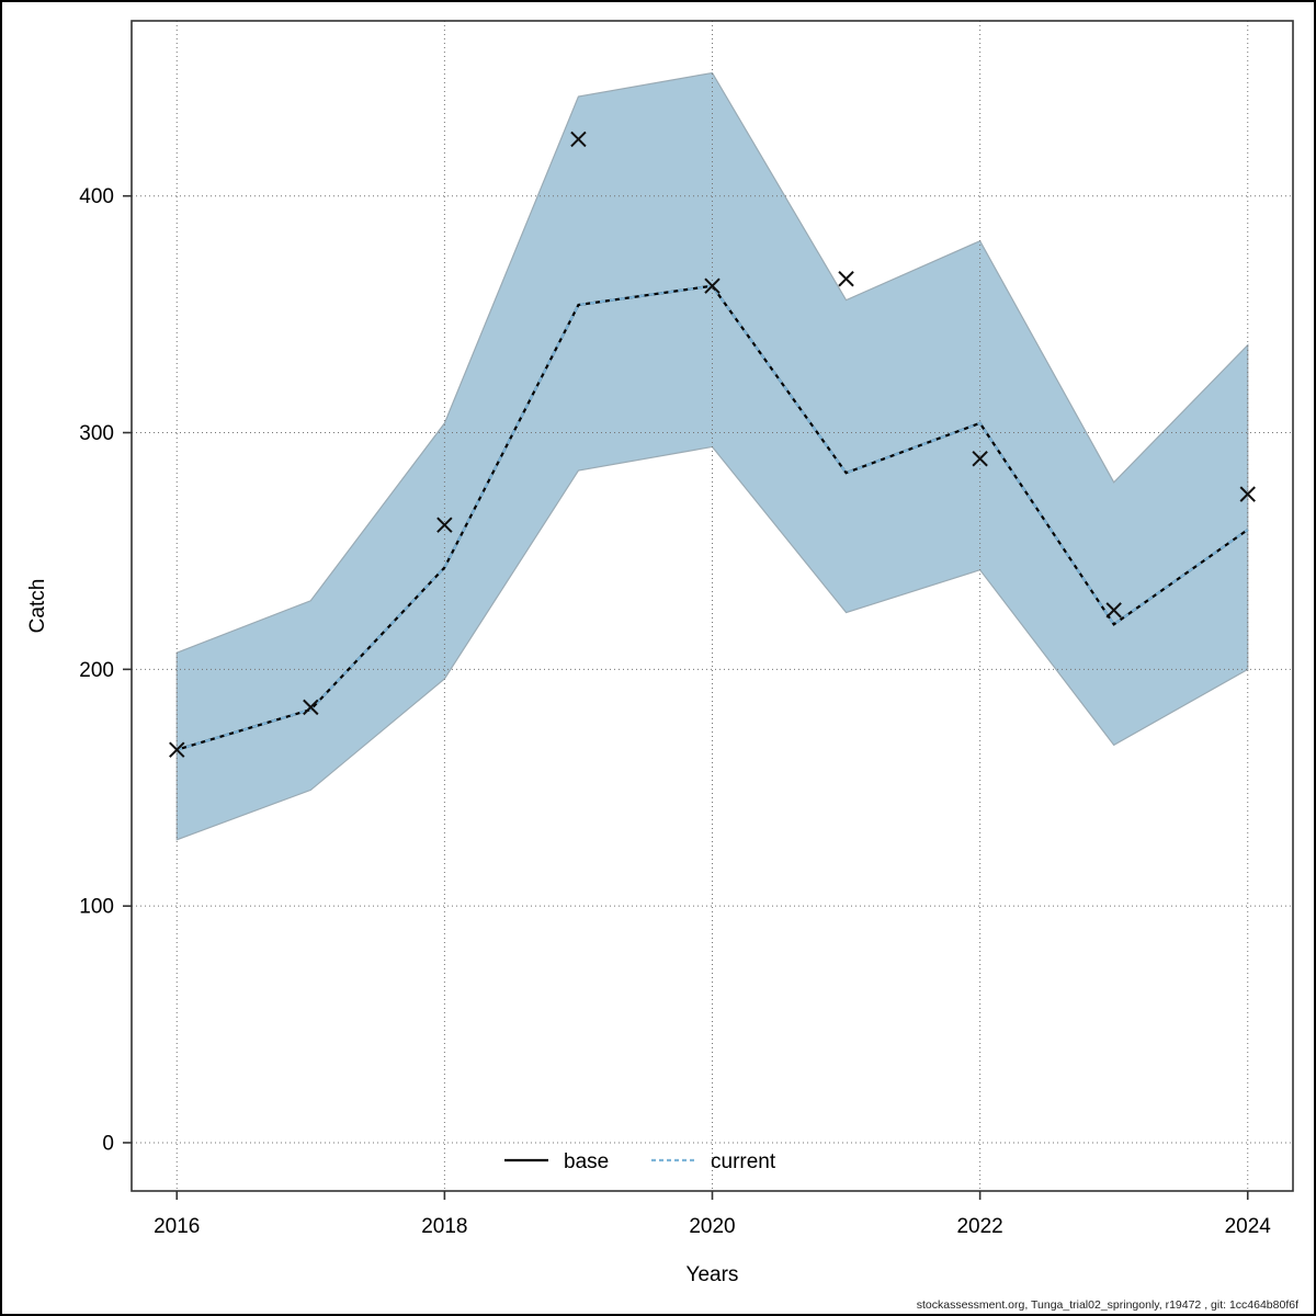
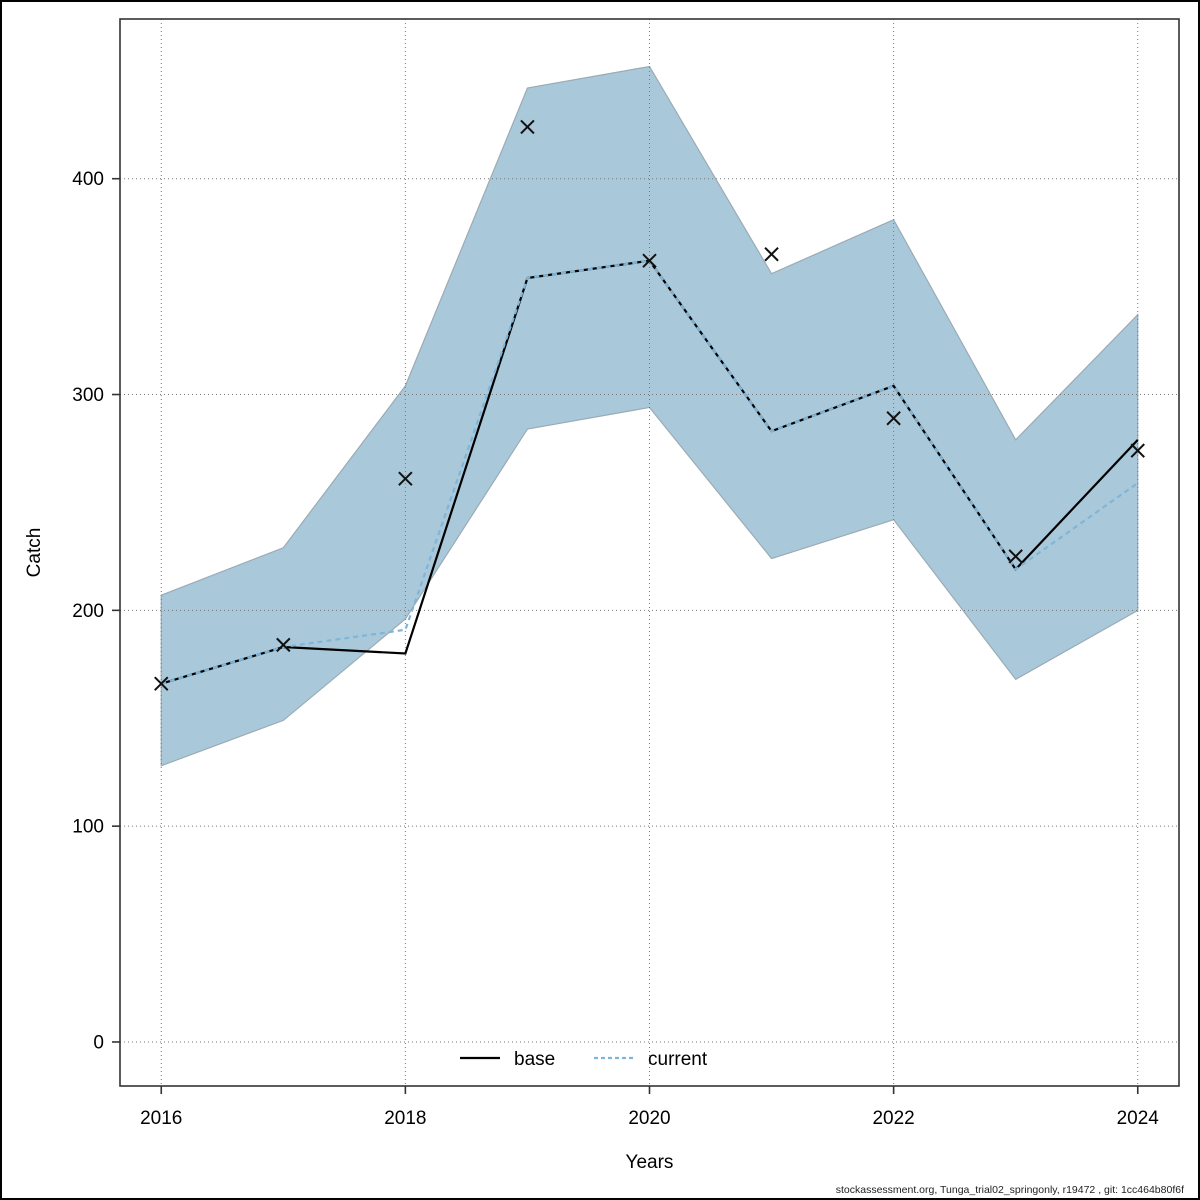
base/2018: 243 -> 180
current/2018: 243 -> 191
base/2024: 259 -> 279
